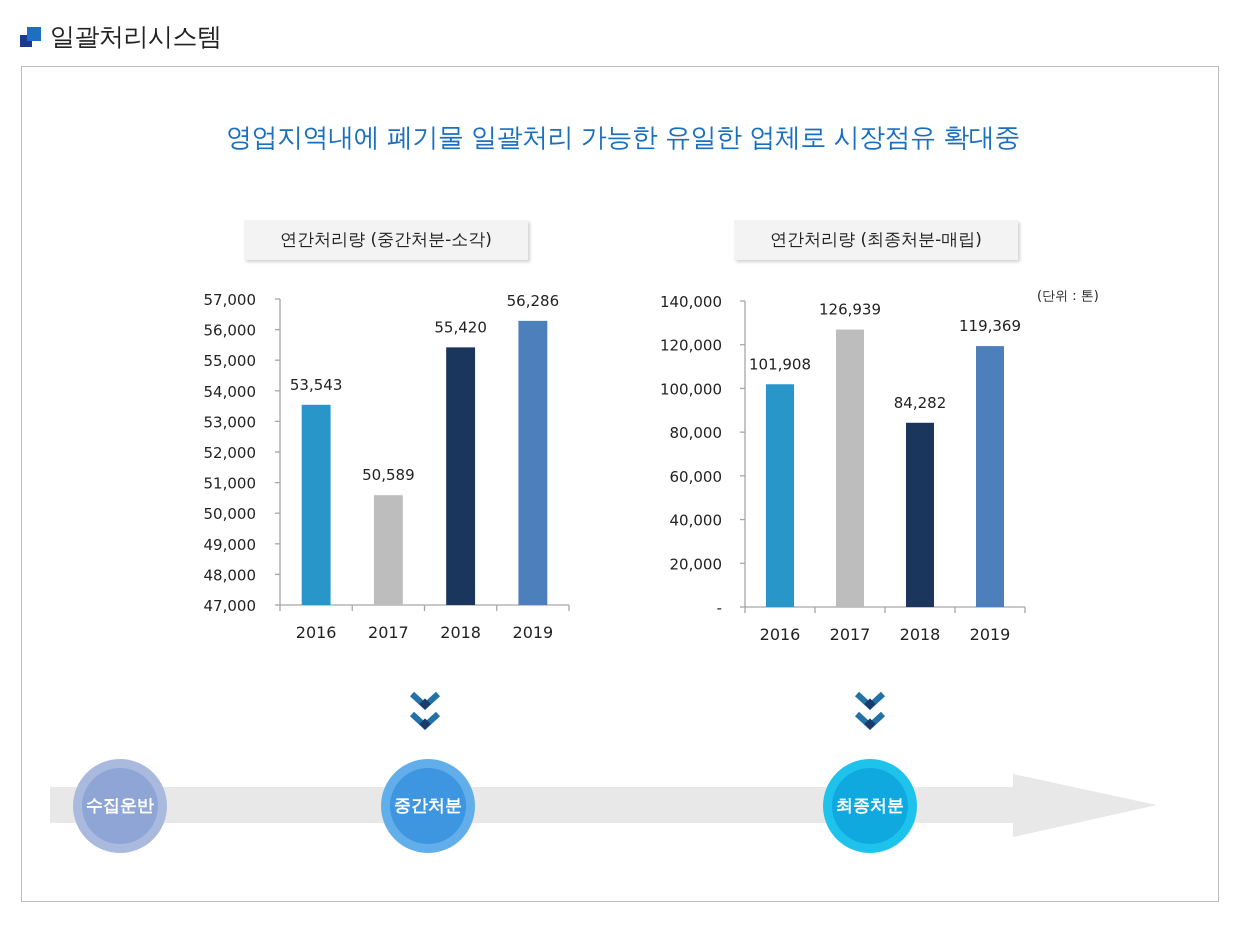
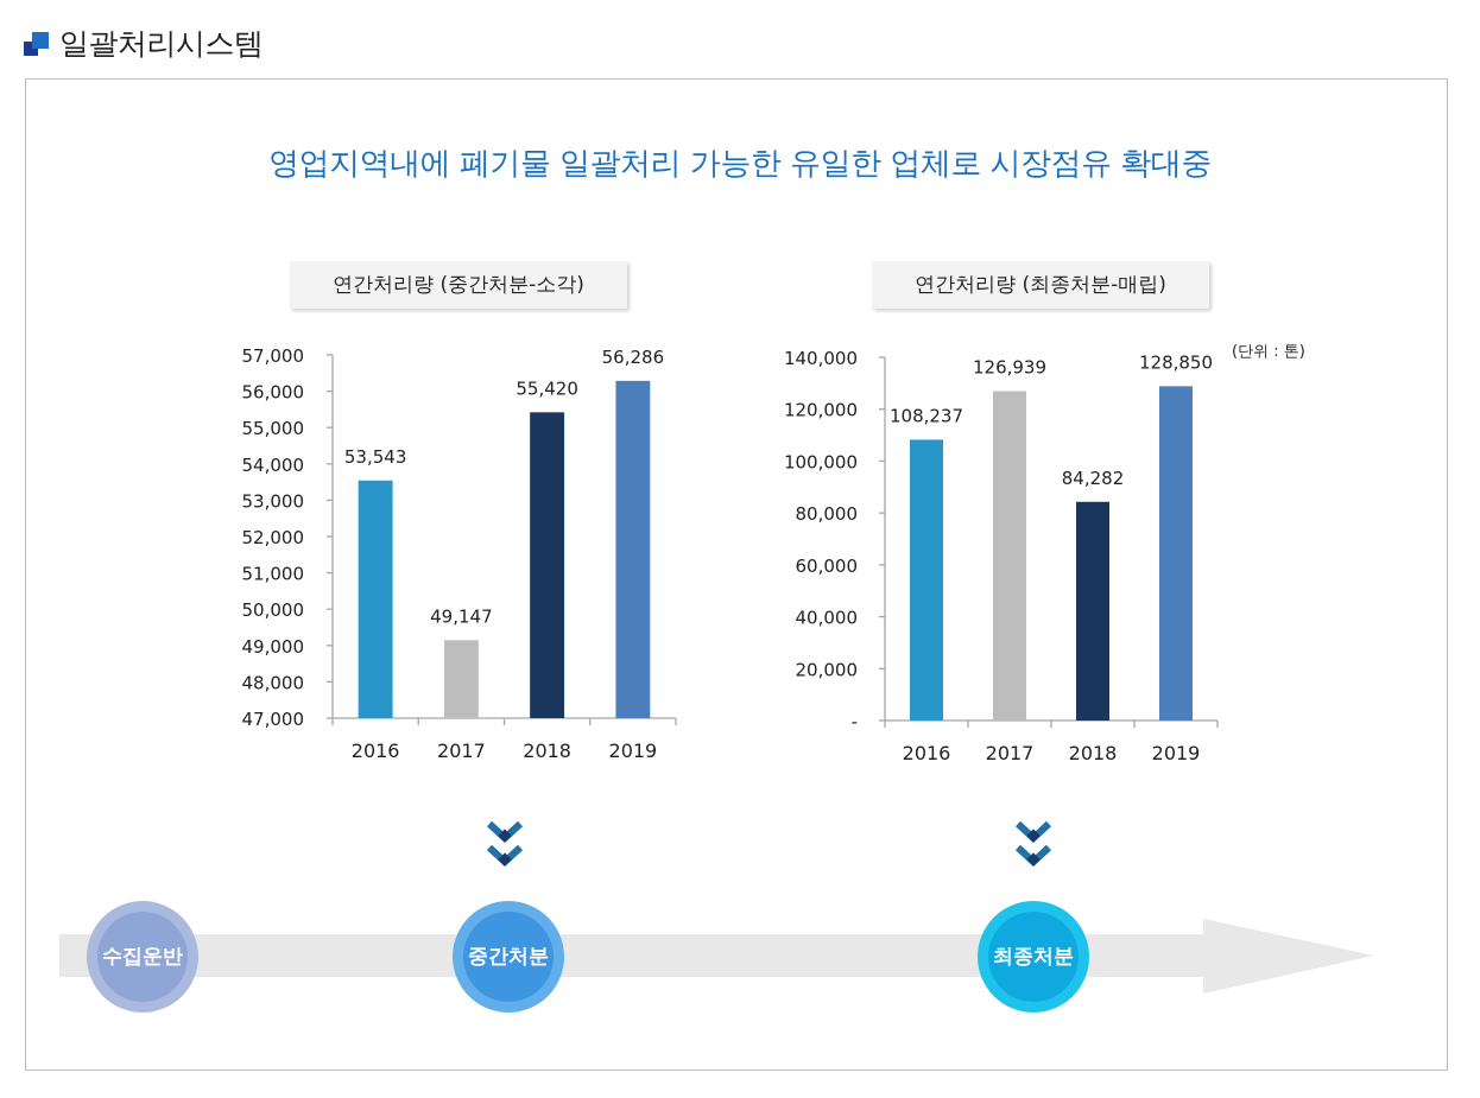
연간처리량 (중간처분-소각)/2017: 50,589 -> 49,147
연간처리량 (최종처분-매립)/2016: 101,908 -> 108,237
연간처리량 (최종처분-매립)/2019: 119,369 -> 128,850
